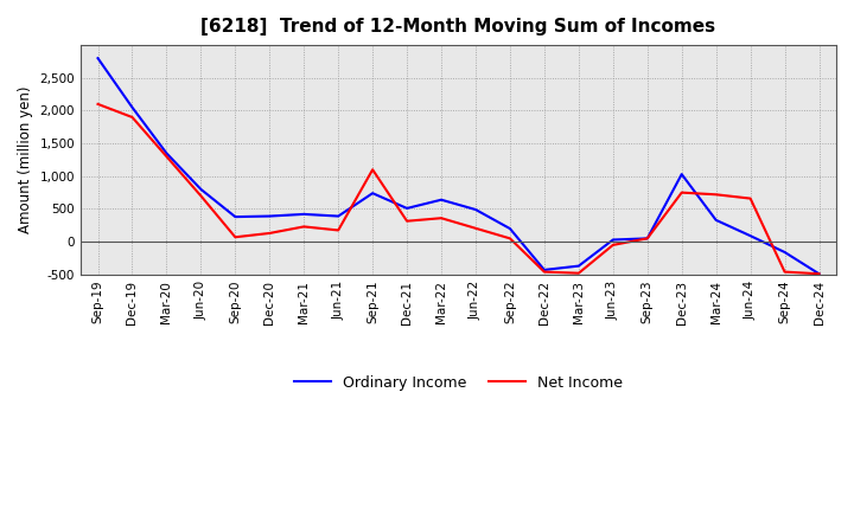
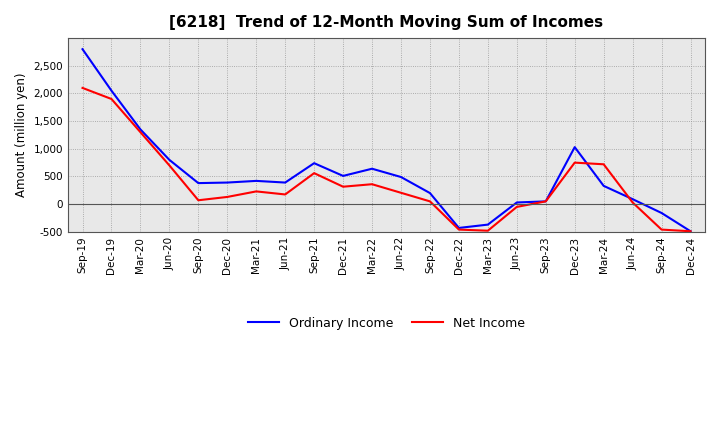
Net Income/Sep-21: 1,100 -> 560
Net Income/Jun-24: 660 -> 30
